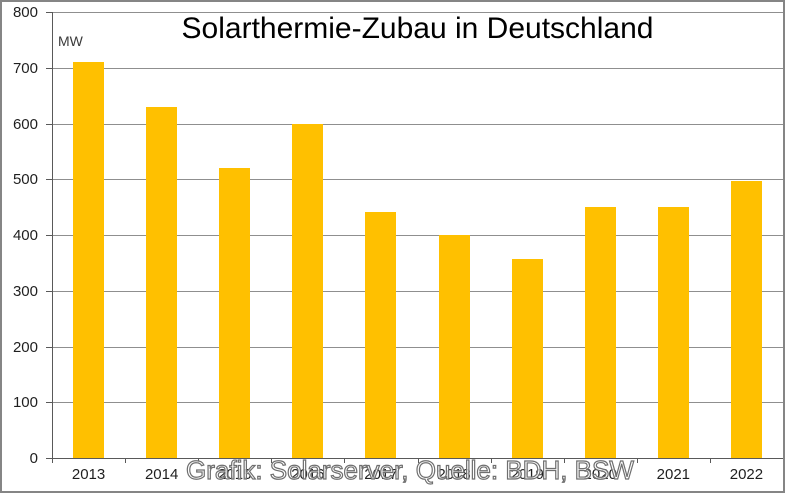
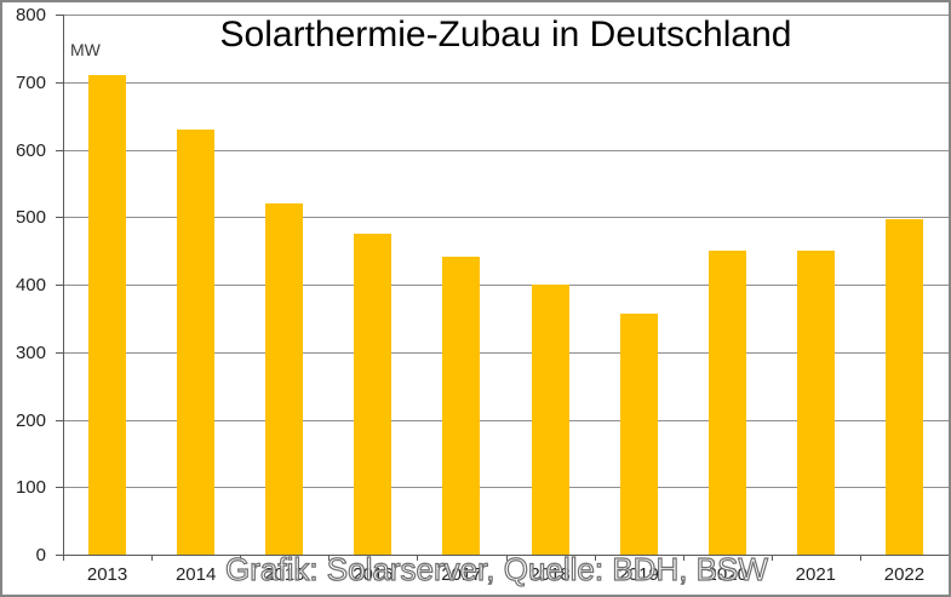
2016: 600 -> 480
